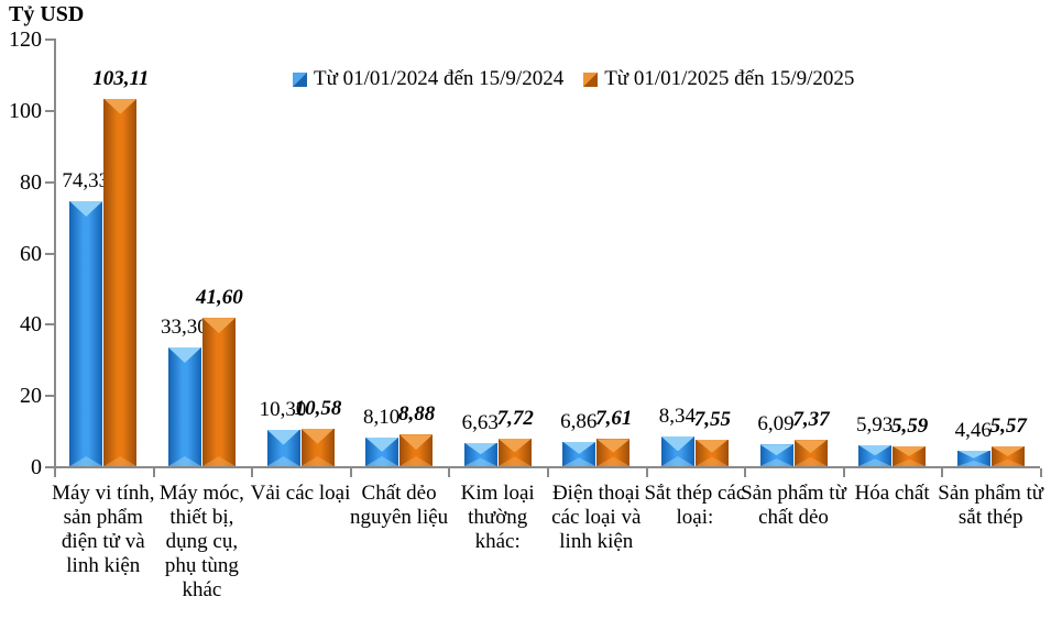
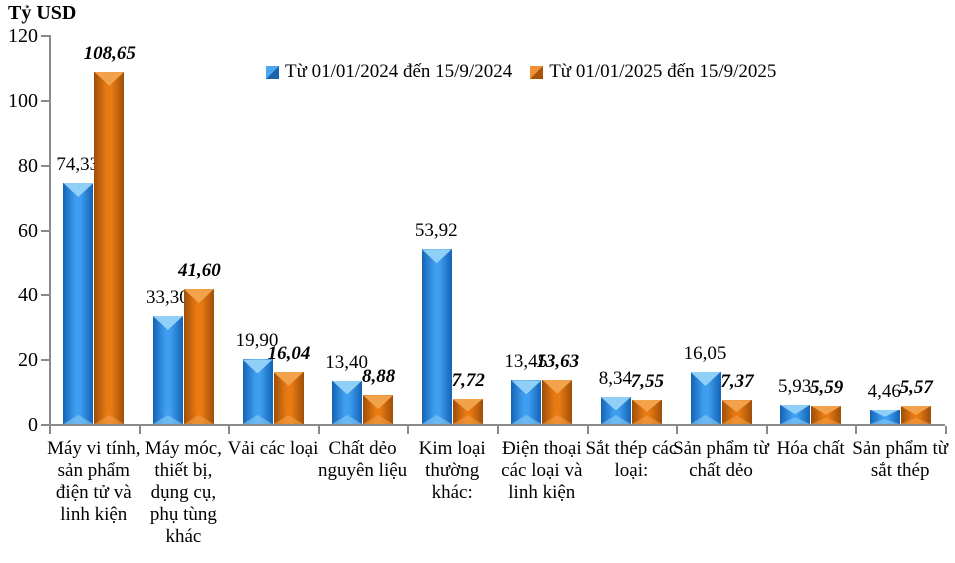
Từ 01/01/2025 đến 15/9/2025/Máy vi tính, sản phẩm điện tử và linh kiện: 103,11 -> 108,65
Từ 01/01/2024 đến 15/9/2024/Vải các loại: 10,30 -> 19,90
Từ 01/01/2025 đến 15/9/2025/Vải các loại: 10,58 -> 16,04
Từ 01/01/2024 đến 15/9/2024/Chất dẻo nguyên liệu: 8,10 -> 13,40
Từ 01/01/2024 đến 15/9/2024/Kim loại thường khác:: 6,63 -> 53,92
Từ 01/01/2024 đến 15/9/2024/Điện thoại các loại và linh kiện: 6,86 -> 13,45
Từ 01/01/2025 đến 15/9/2025/Điện thoại các loại và linh kiện: 7,61 -> 13,63
Từ 01/01/2024 đến 15/9/2024/Sản phẩm từ chất dẻo: 6,09 -> 16,05
